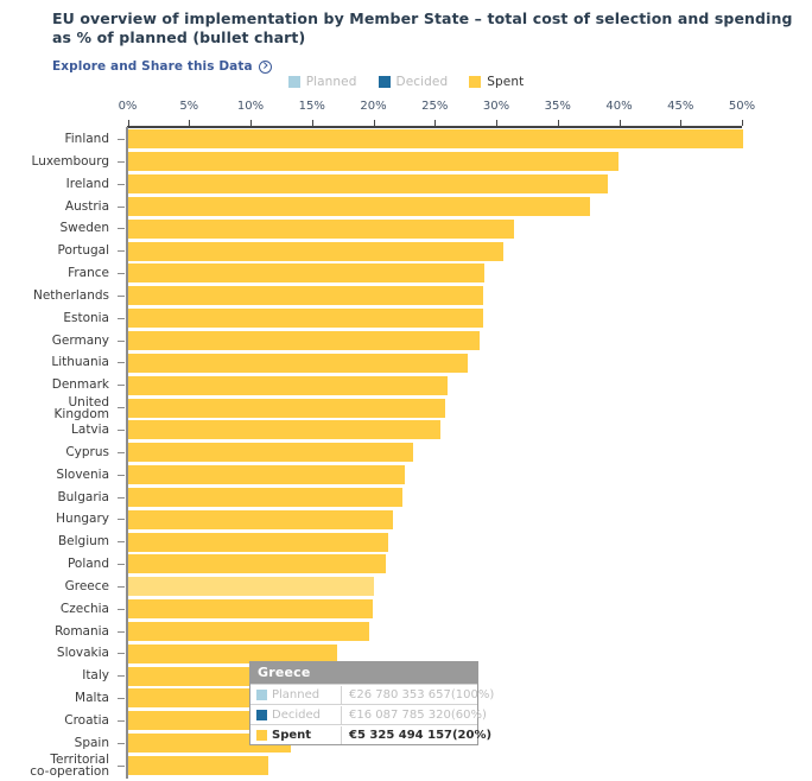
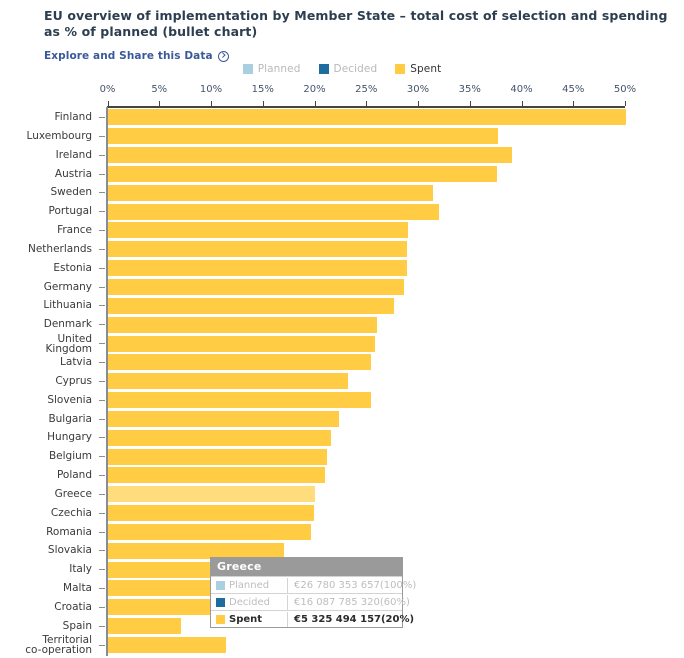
Luxembourg: 39.9% -> 37.7%
Portugal: 30.5% -> 32.0%
Slovenia: 22.5% -> 25.4%
Spain: 13.2% -> 7.1%
